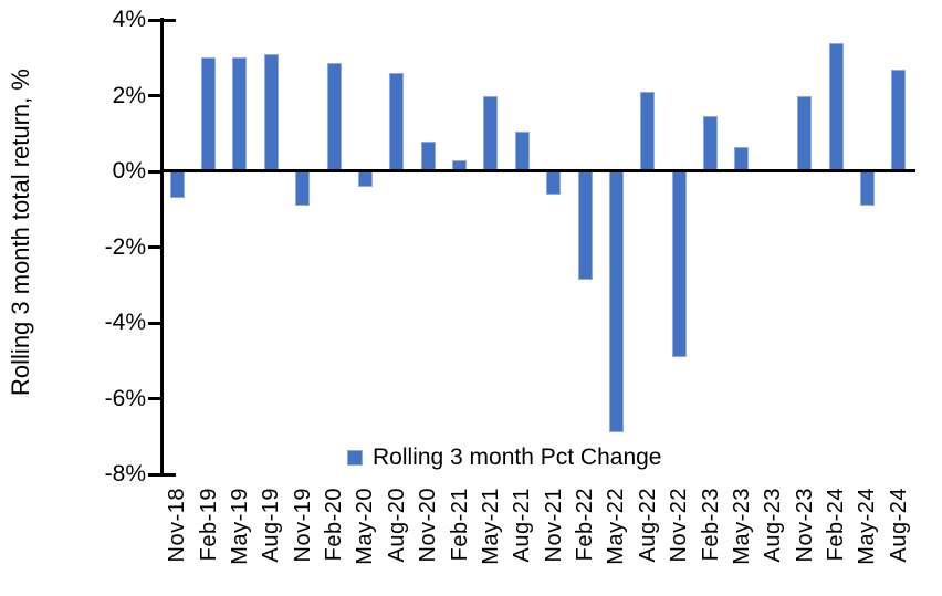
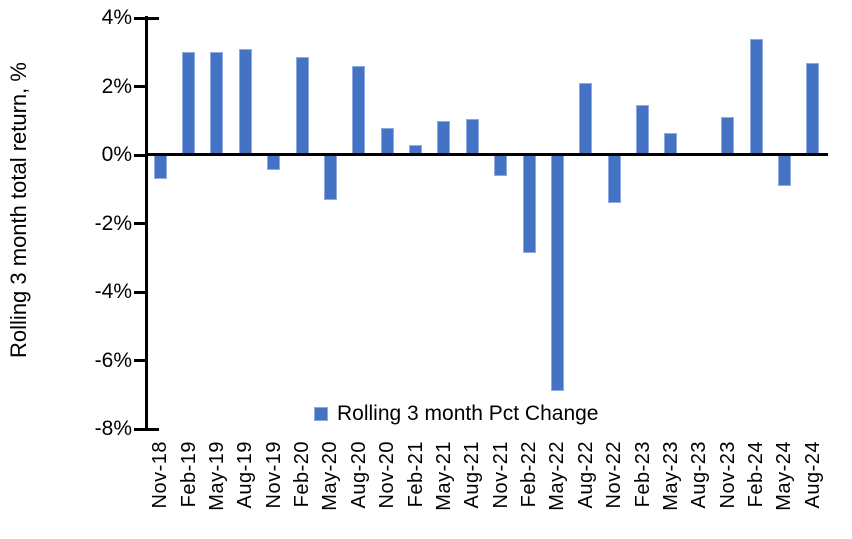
Nov-19: -0.9% -> -0.5%
May-20: -0.4% -> -1.3%
May-21: 2.0% -> 1.0%
Nov-22: -4.9% -> -1.4%
Nov-23: 2.0% -> 1.1%
